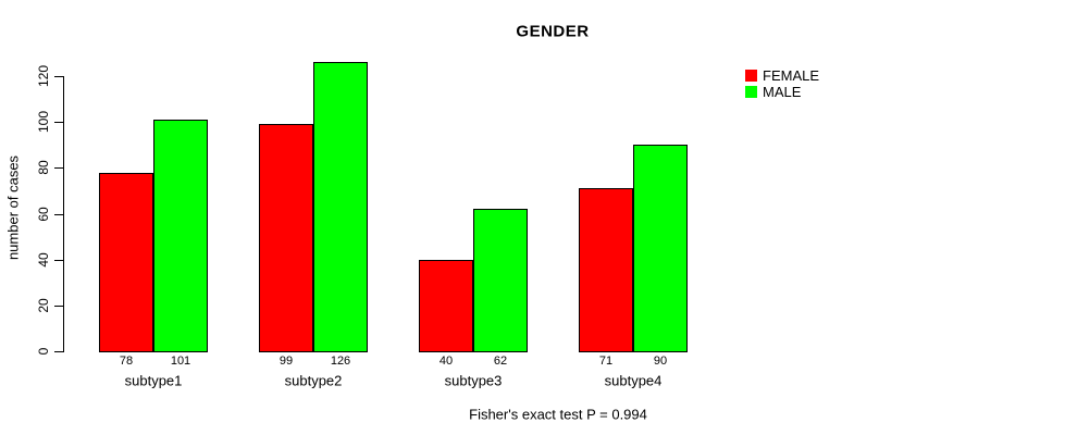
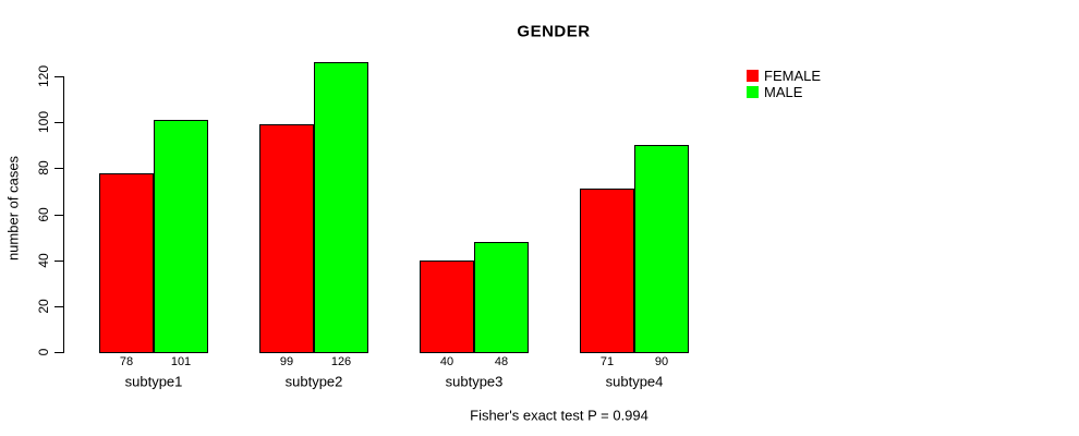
MALE/subtype3: 62 -> 48
